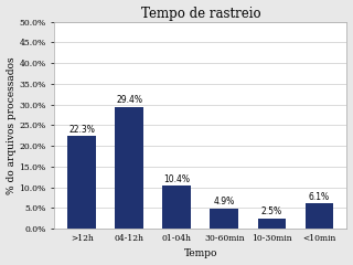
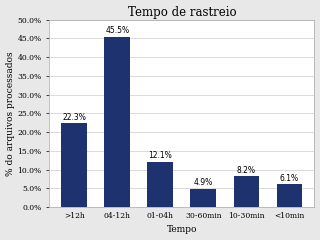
04-12h: 29.4% -> 45.5%
01-04h: 10.4% -> 12.1%
10-30min: 2.5% -> 8.2%
